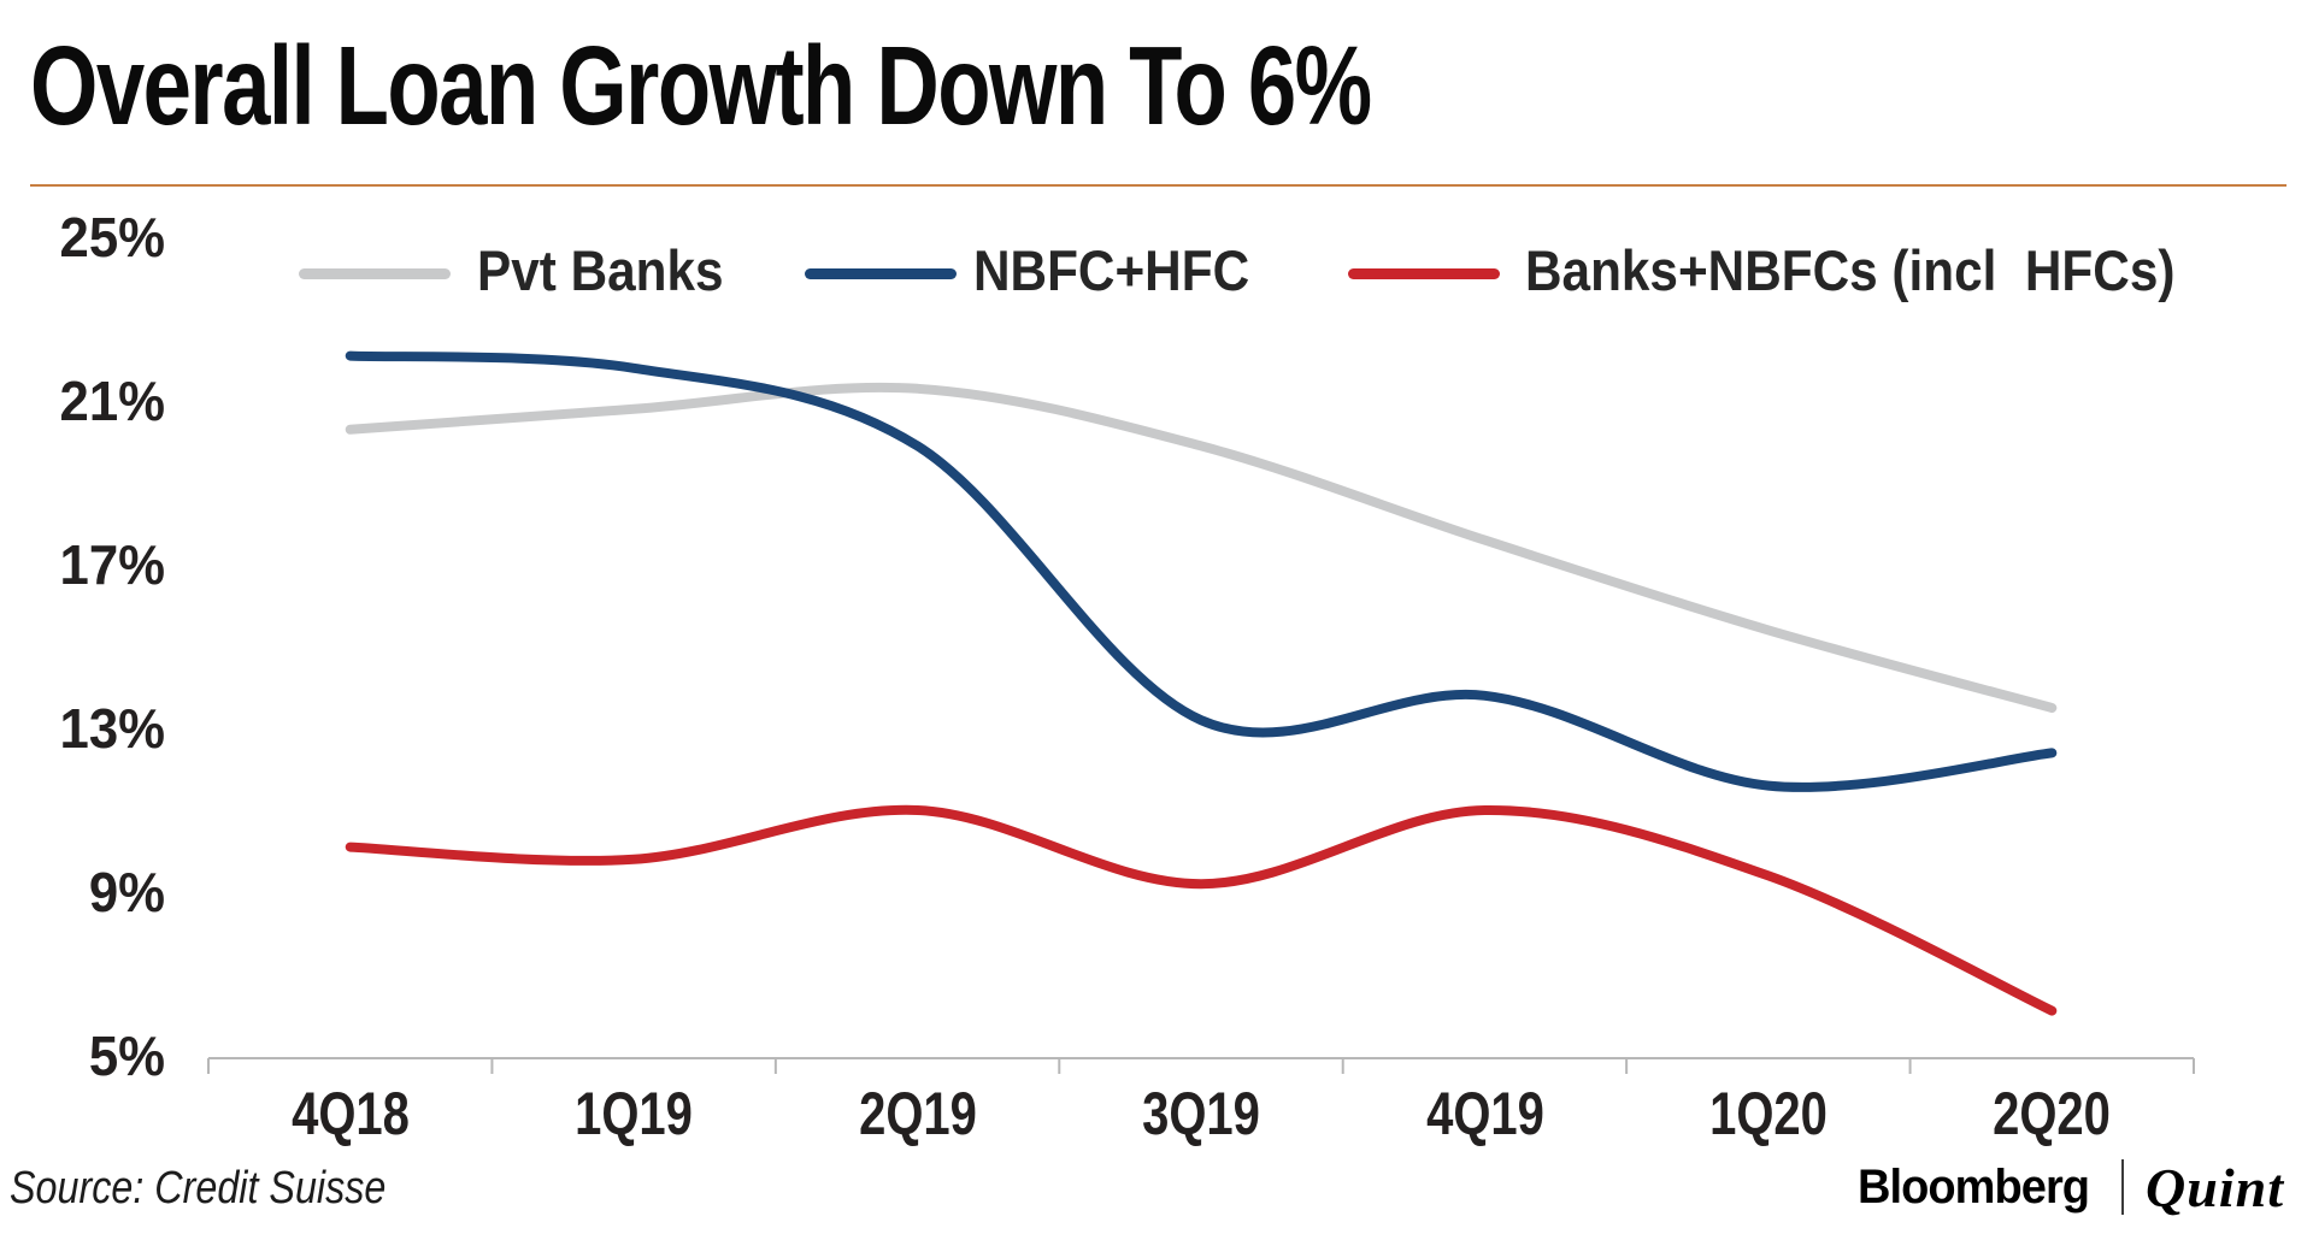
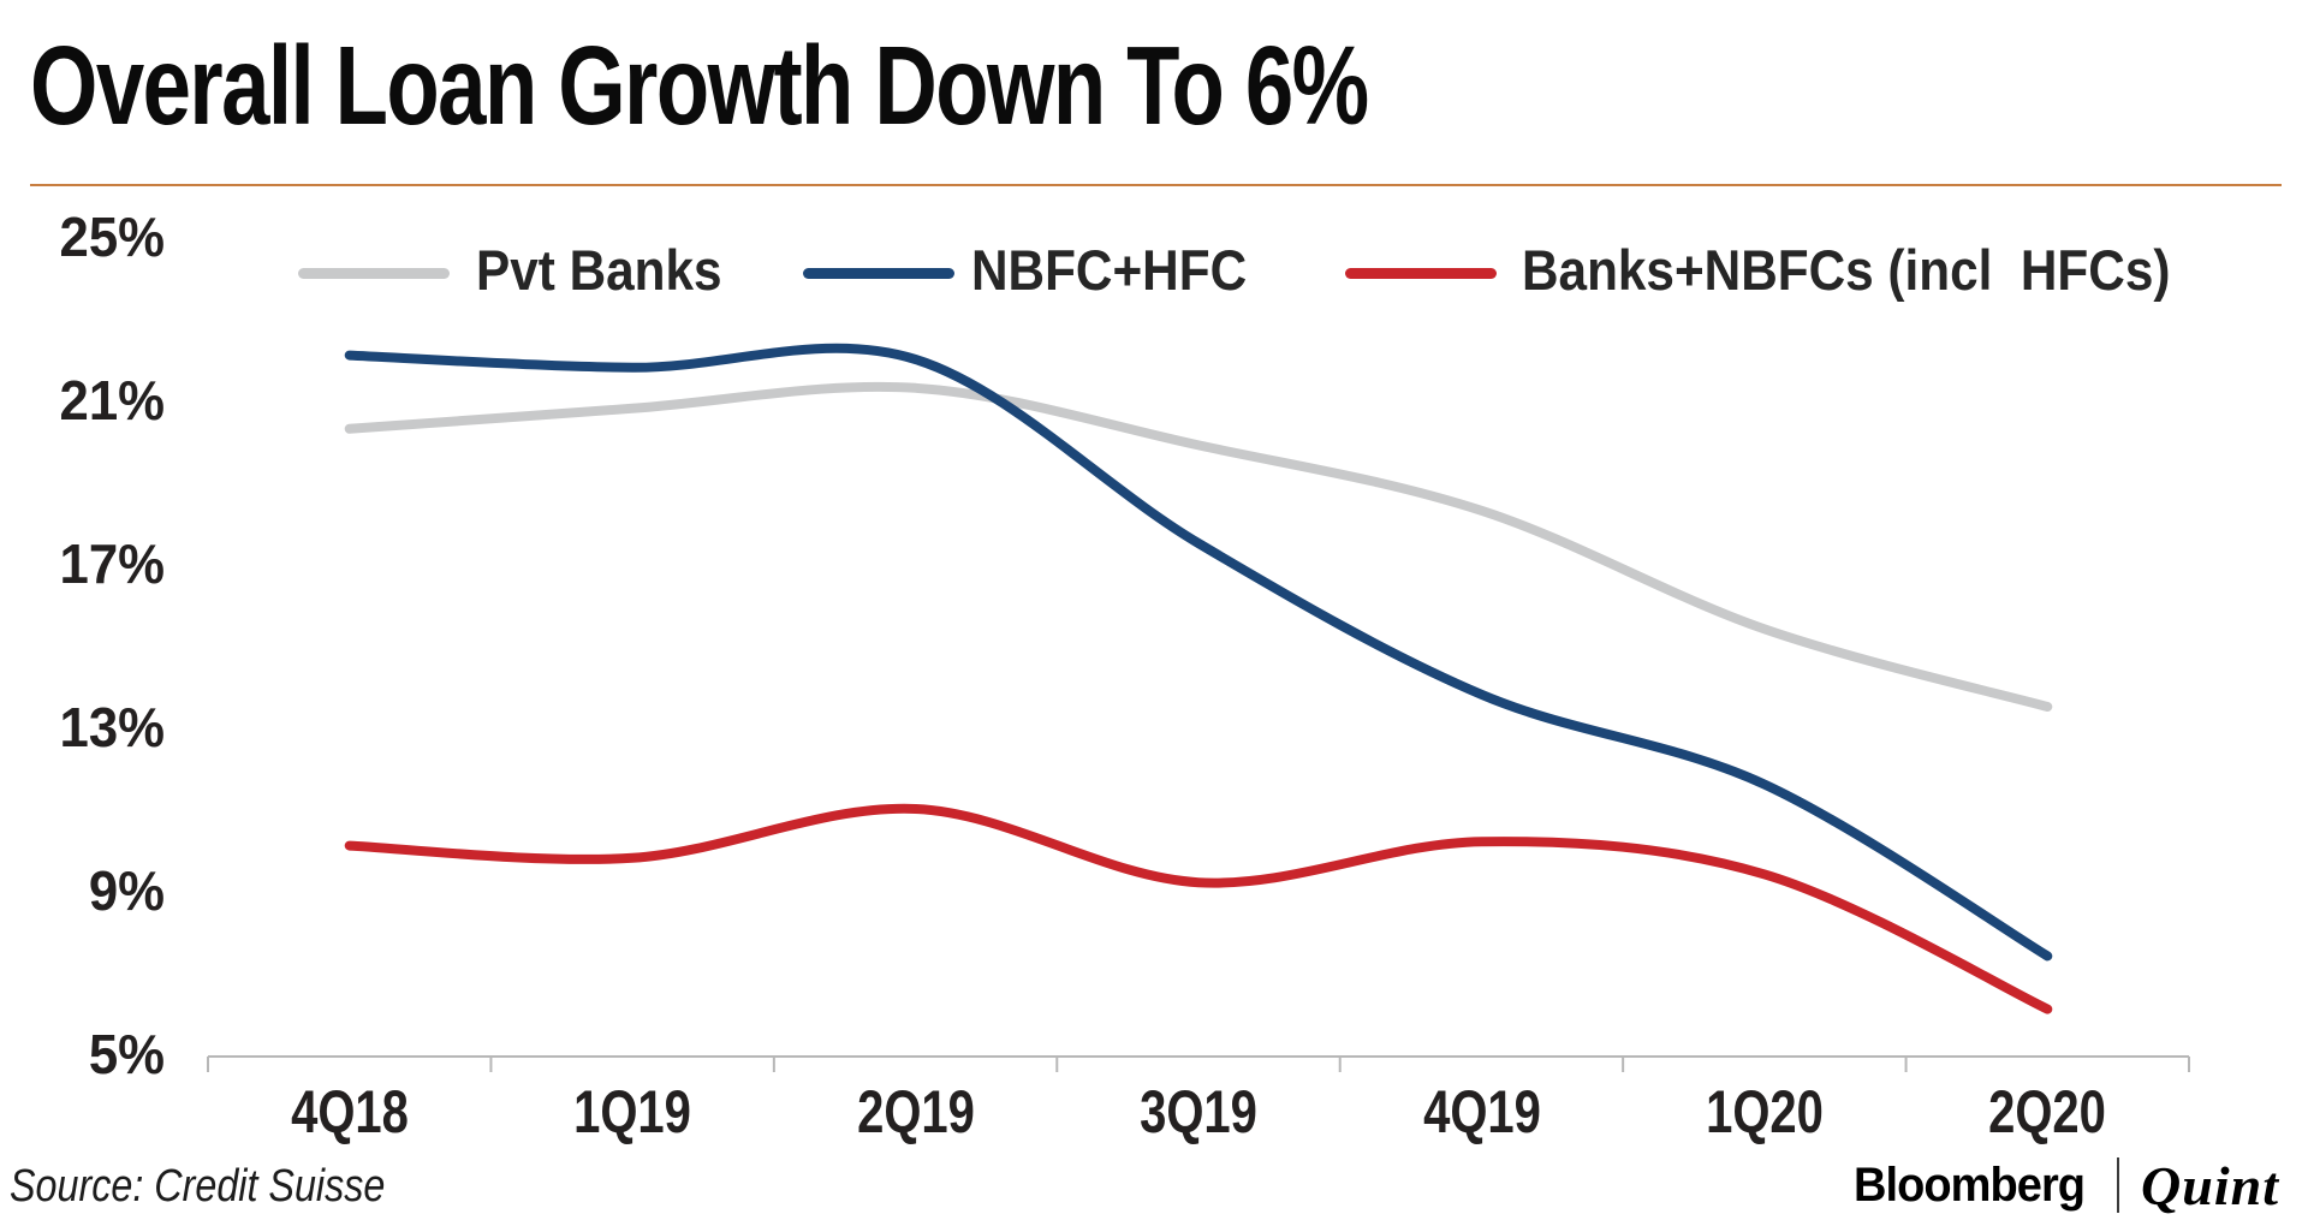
NBFC+HFC/2Q19: 19.9% -> 22.0%
NBFC+HFC/3Q19: 13.2% -> 17.5%
Pvt Banks/4Q19: 17.6% -> 18.3%
Banks+NBFCs (incl HFCs)/4Q19: 11.0% -> 10.2%
NBFC+HFC/2Q20: 12.4% -> 7.4%
